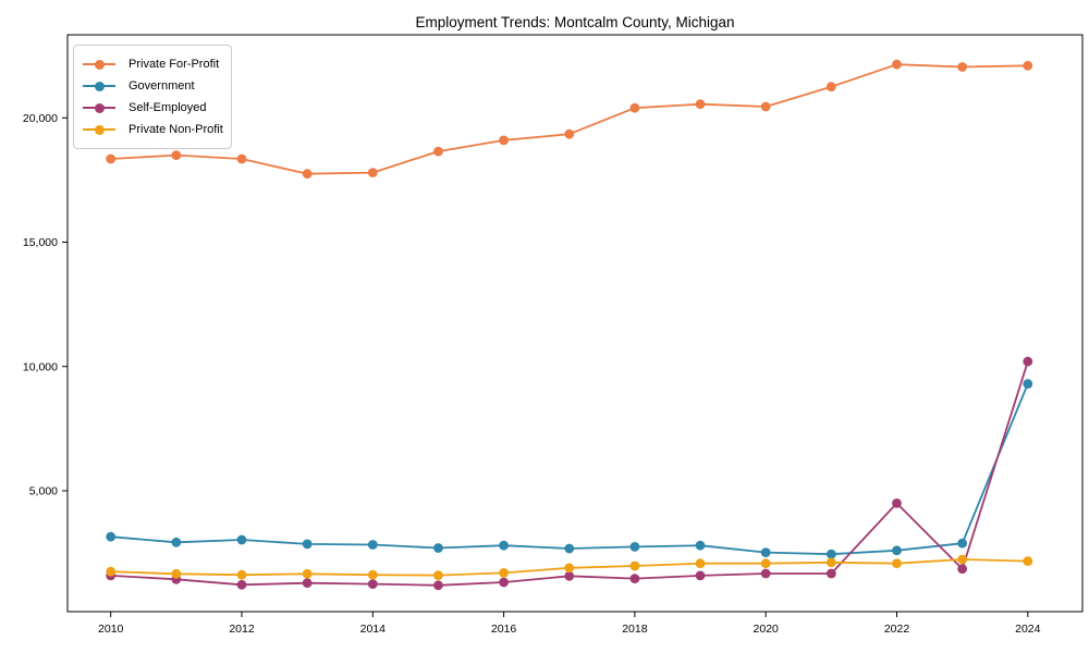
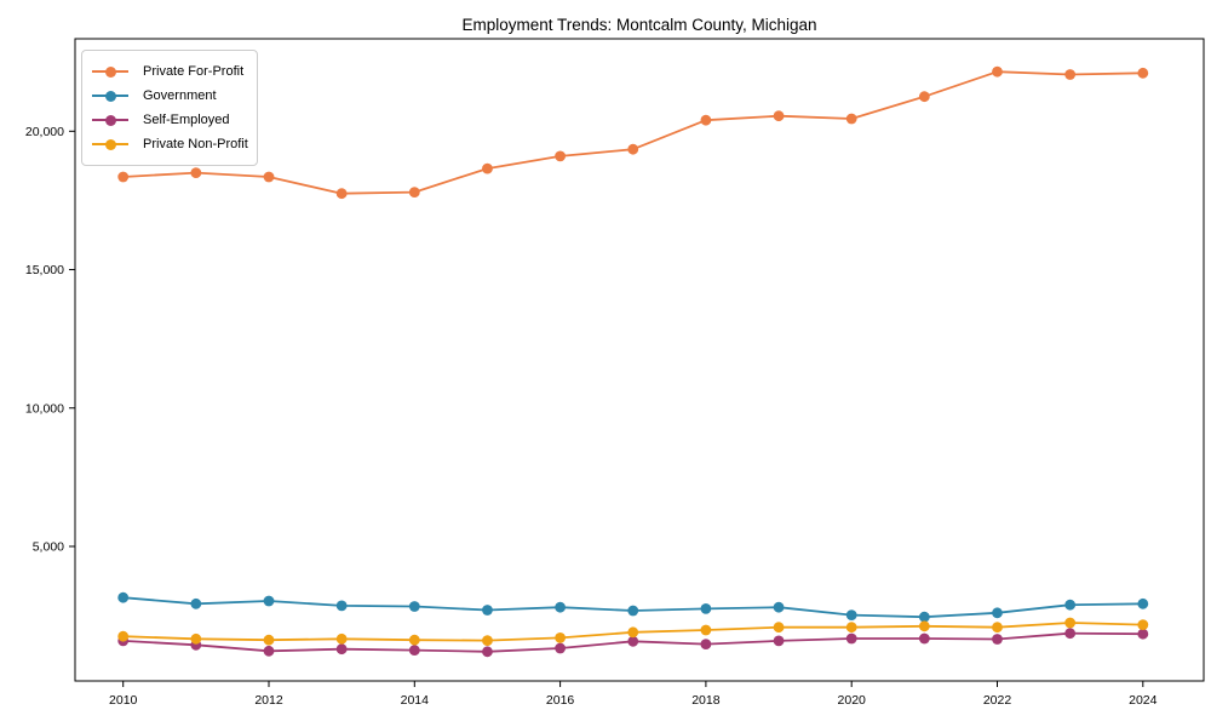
Self-Employed/2022: 4500 -> 1600
Government/2024: 9300 -> 2900
Self-Employed/2024: 10200 -> 1800
